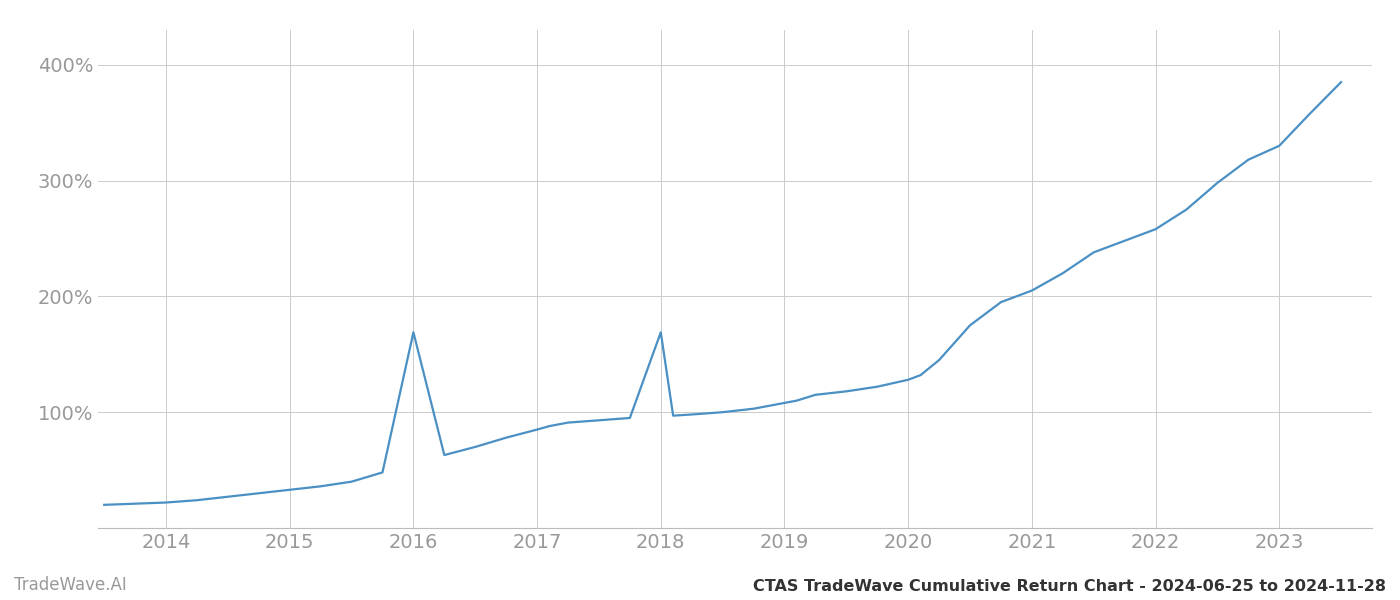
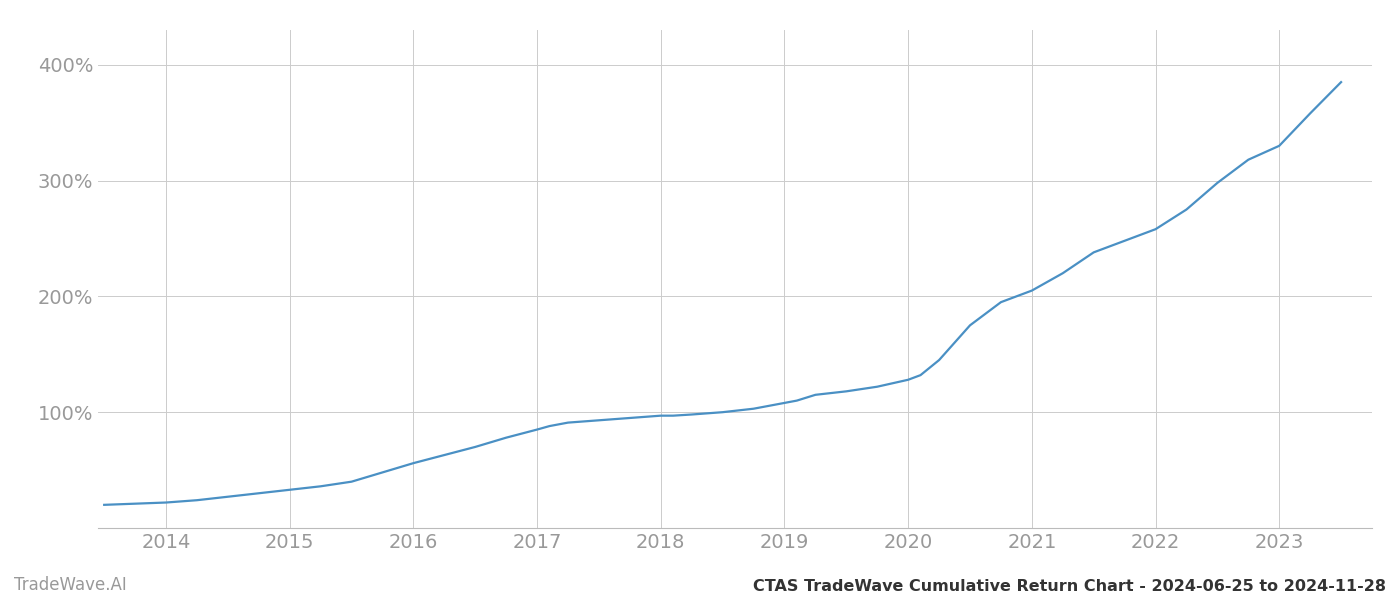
2016: 169% -> 56%
2018: 169% -> 97%
